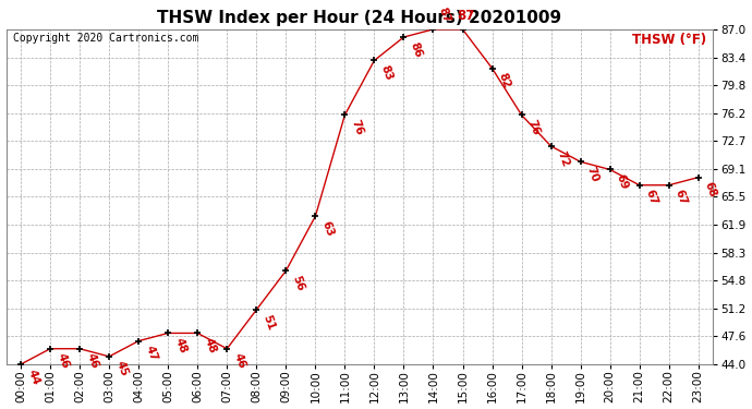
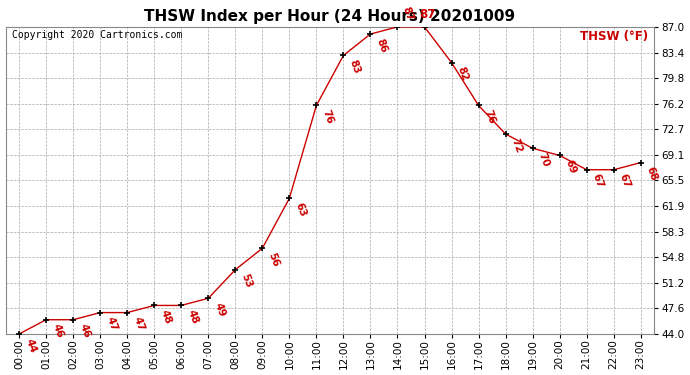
03:00: 45 -> 47
07:00: 46 -> 49
08:00: 51 -> 53
